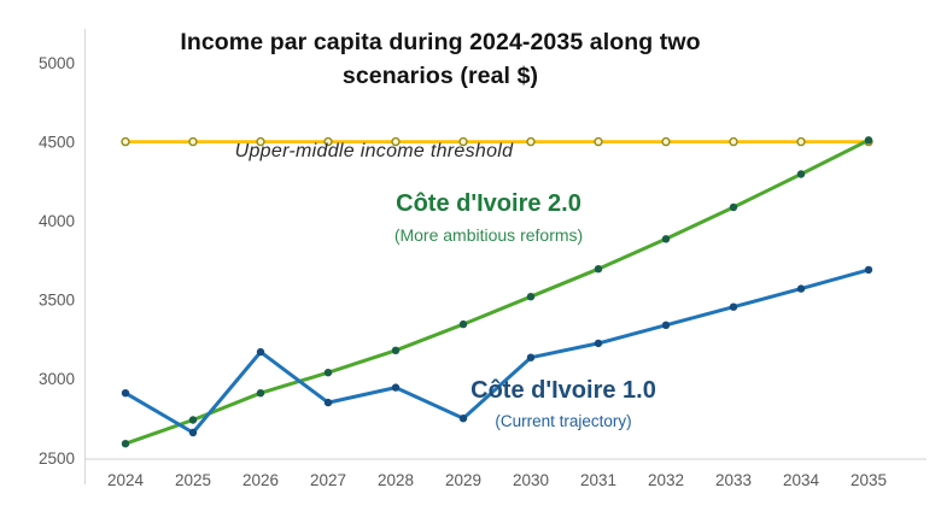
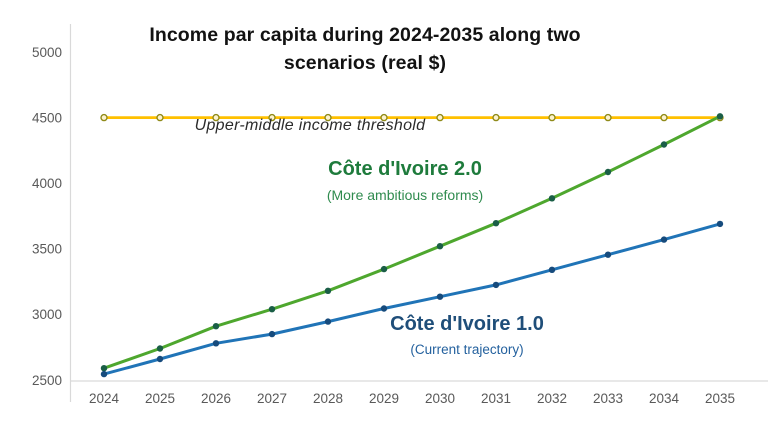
Côte d'Ivoire 1.0 (Current trajectory)/2024: 2910 -> 2540
Côte d'Ivoire 1.0 (Current trajectory)/2026: 3170 -> 2780
Côte d'Ivoire 1.0 (Current trajectory)/2029: 2750 -> 3040
